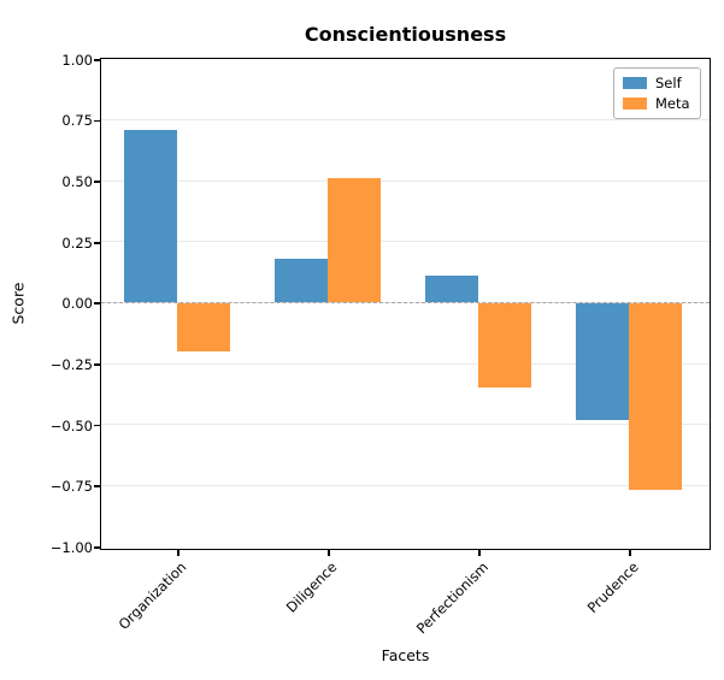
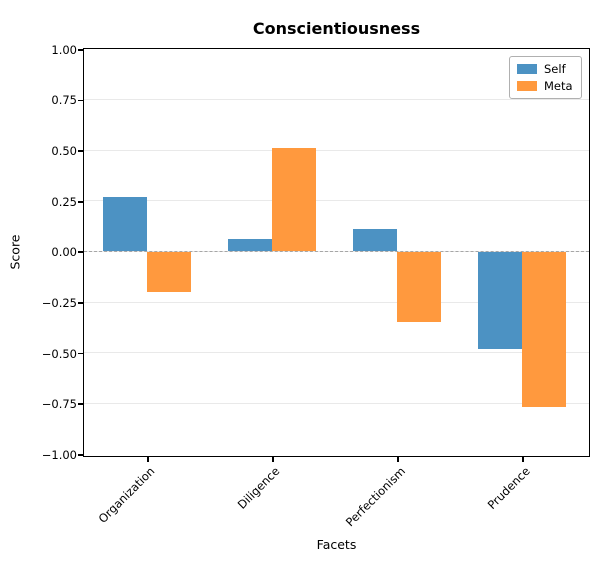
Self/Organization: 0.71 -> 0.27
Self/Diligence: 0.18 -> 0.06
